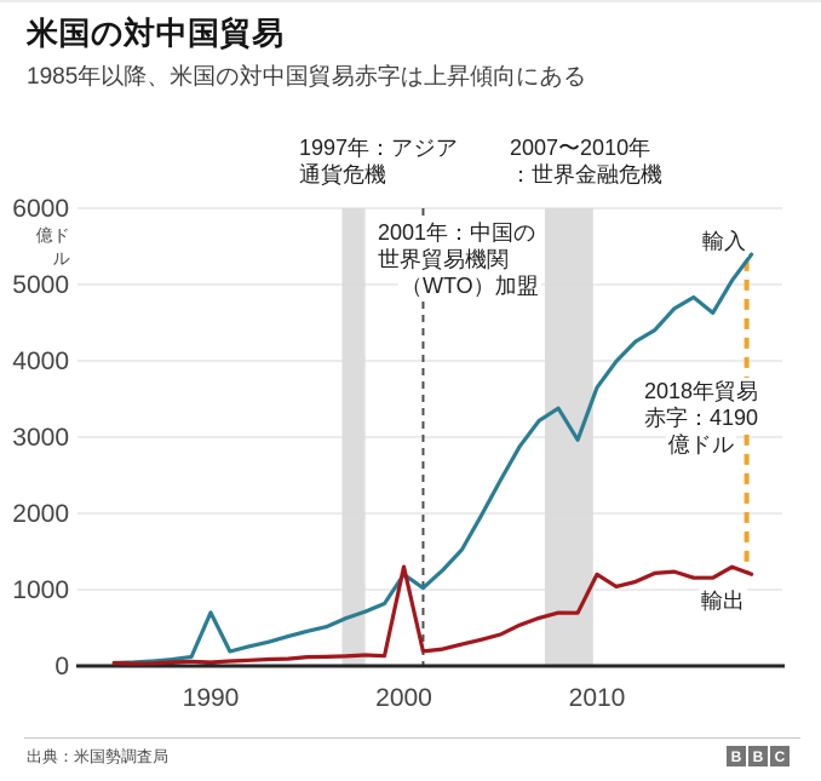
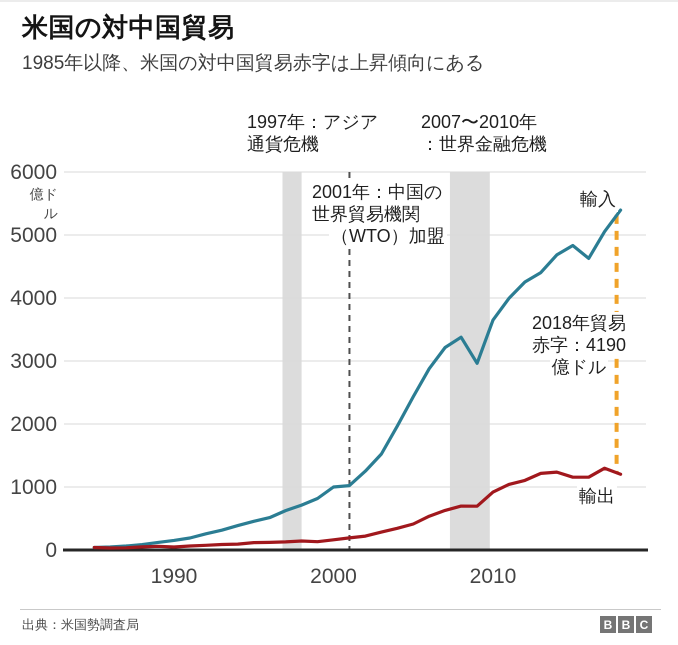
輸入/1990: 700 -> 200
輸入/2000: 1200 -> 1000
輸出/2000: 1300 -> 200
輸出/2010: 1200 -> 900
